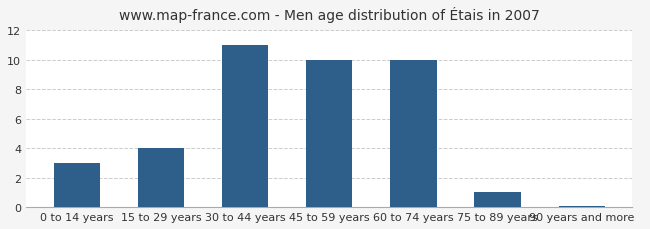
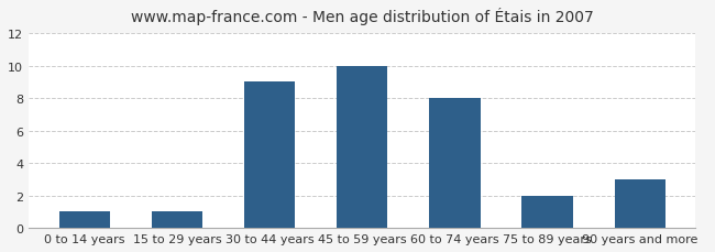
0 to 14 years: 3.0 -> 1.0
15 to 29 years: 4.0 -> 1.0
30 to 44 years: 11.0 -> 9.0
60 to 74 years: 10.0 -> 8.0
75 to 89 years: 1.0 -> 2.0
90 years and more: 0.1 -> 3.0
